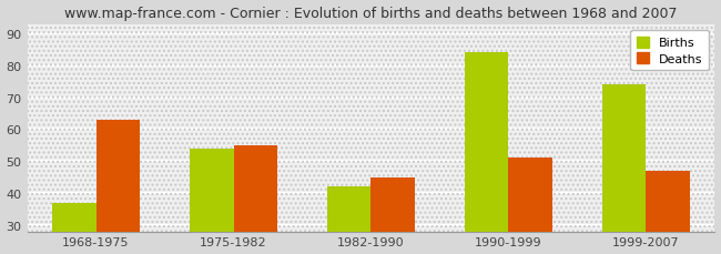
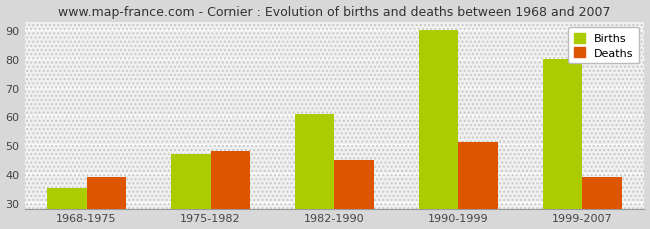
Births/1968-1975: 37 -> 35
Deaths/1968-1975: 63 -> 39
Births/1975-1982: 54 -> 47
Deaths/1975-1982: 55 -> 48
Births/1982-1990: 42 -> 61
Births/1990-1999: 84 -> 90
Births/1999-2007: 74 -> 80
Deaths/1999-2007: 47 -> 39
